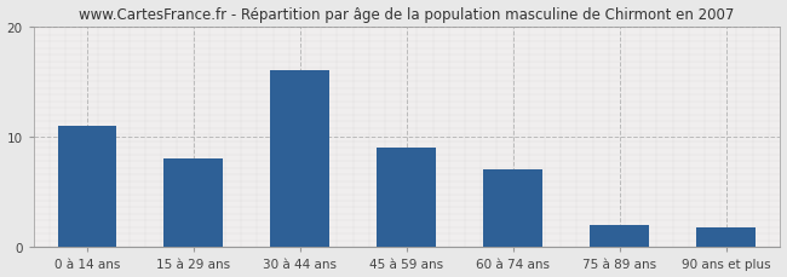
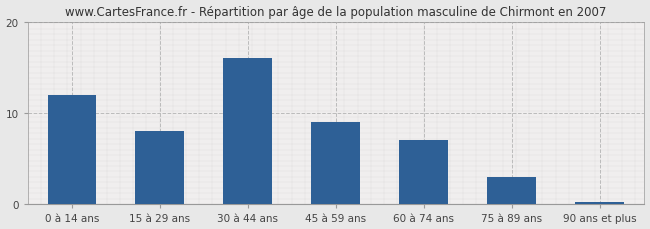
0 à 14 ans: 11.0 -> 12.0
75 à 89 ans: 2.0 -> 3.0
90 ans et plus: 1.8 -> 0.3
